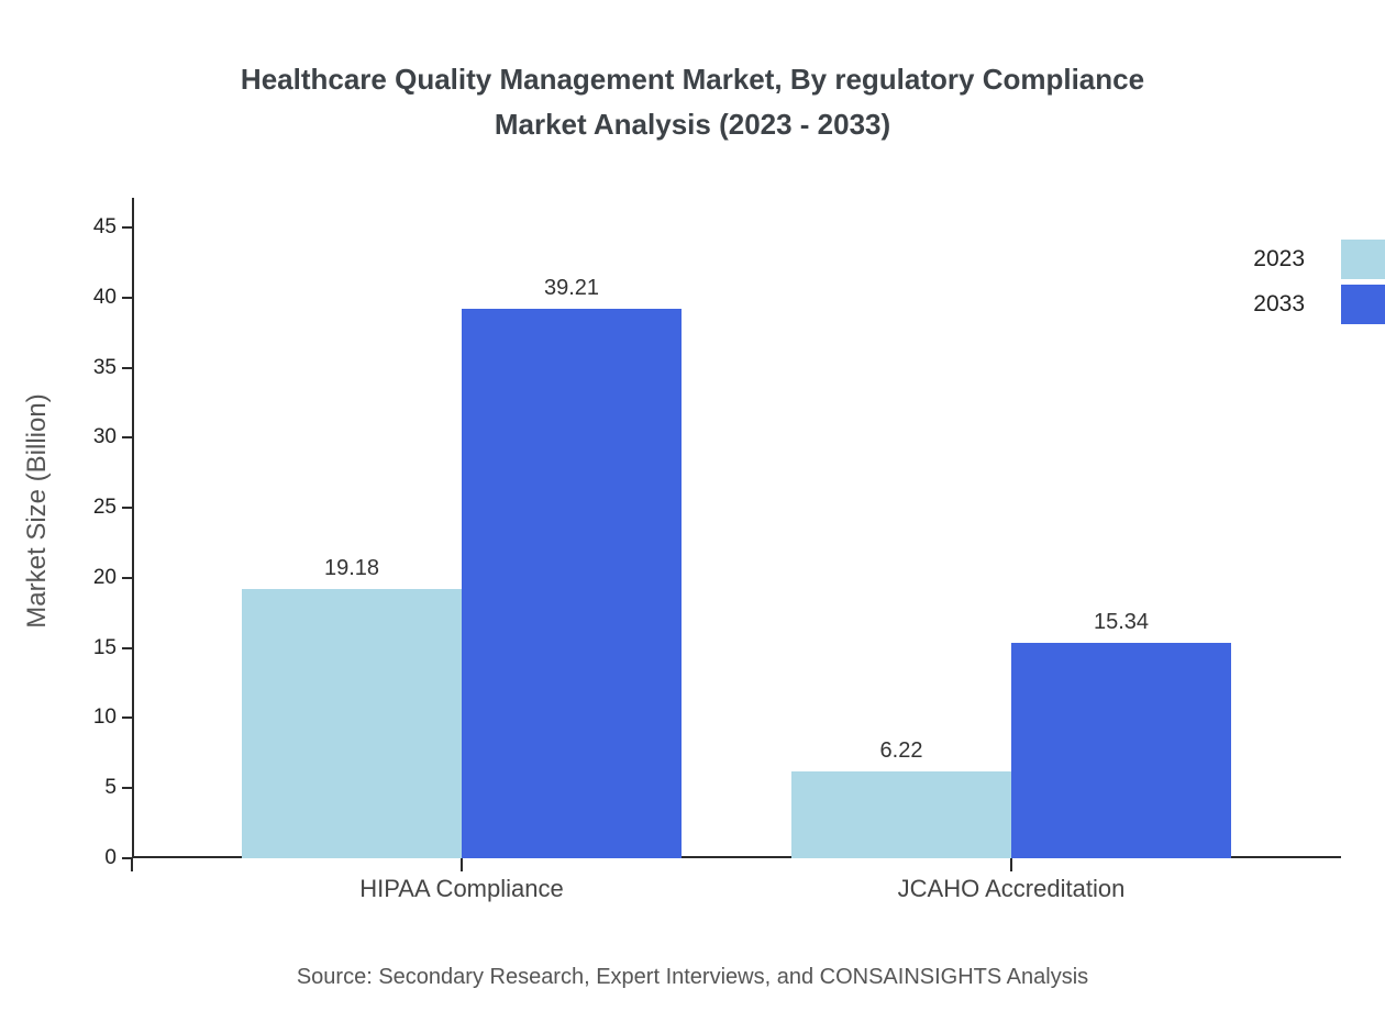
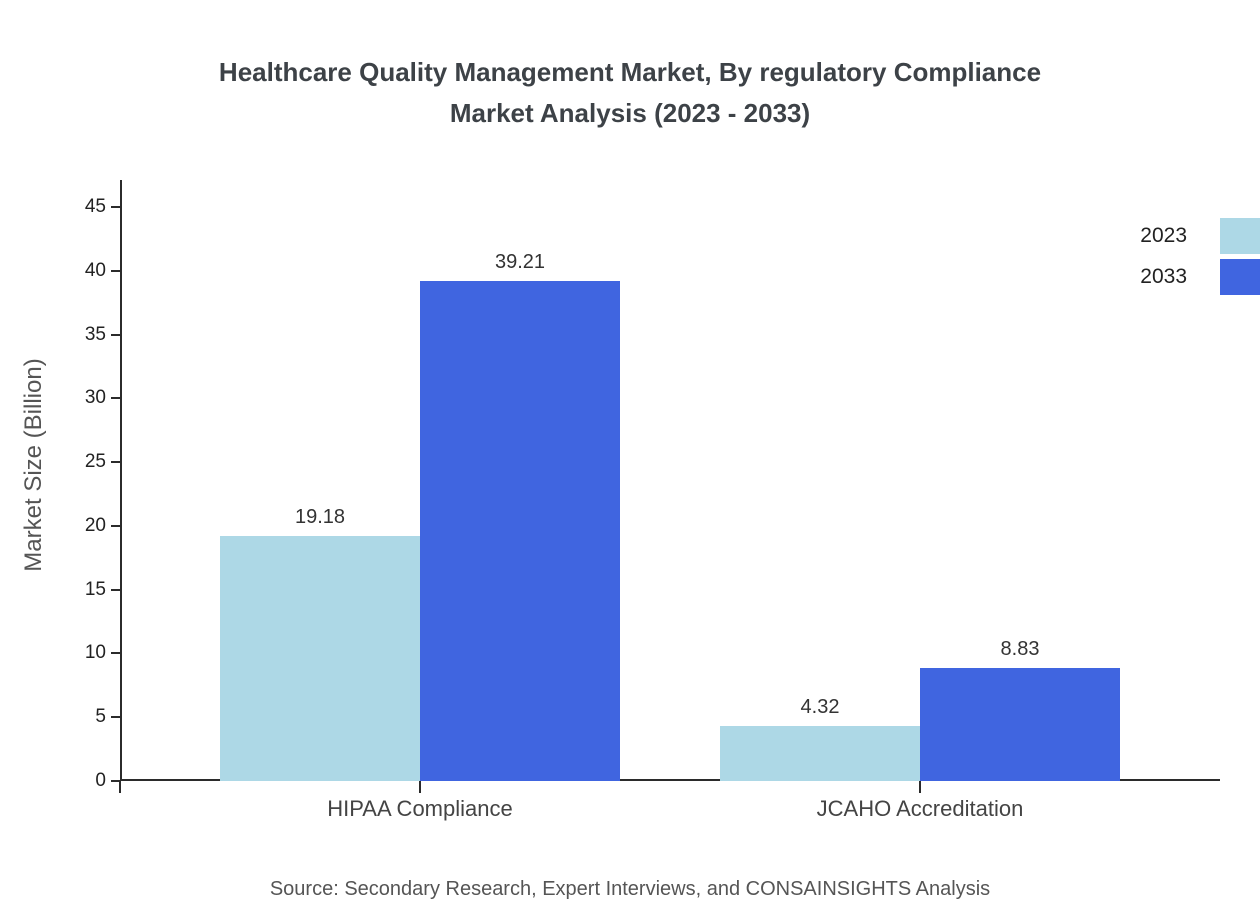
2023/JCAHO Accreditation: 6.22 -> 4.32
2033/JCAHO Accreditation: 15.34 -> 8.83
